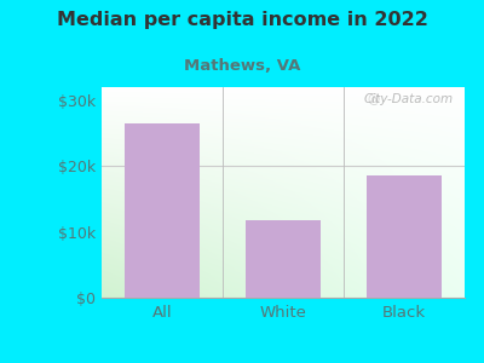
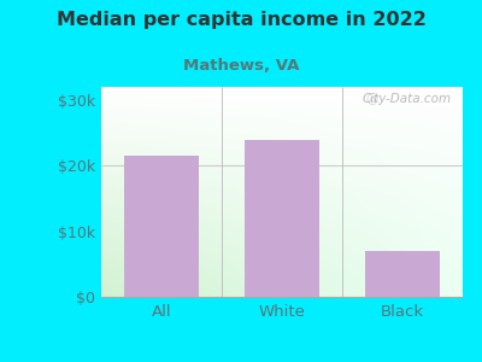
All: $26.4k -> $21.5k
White: $11.8k -> $24.0k
Black: $18.6k -> $7.0k
